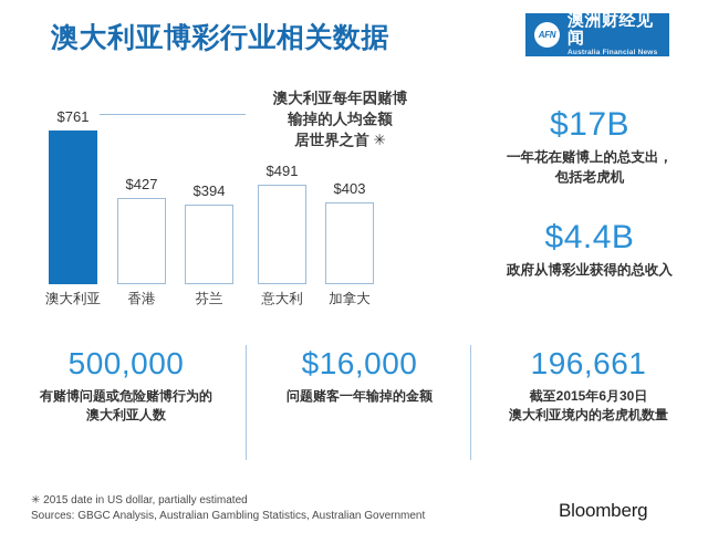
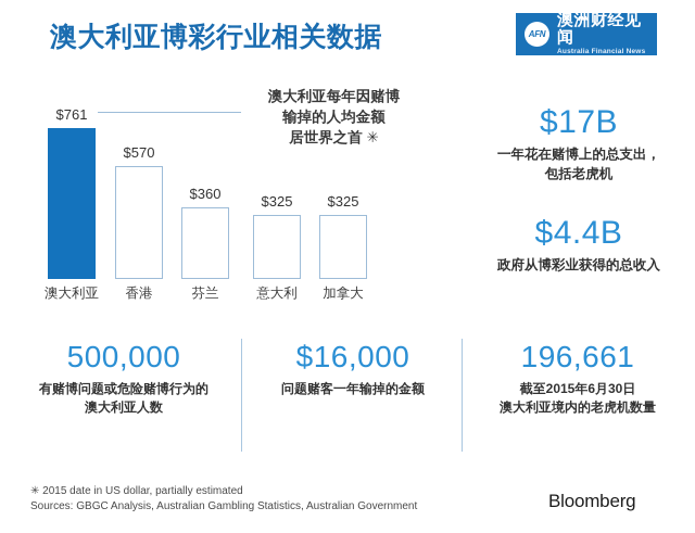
香港: $427 -> $570
芬兰: $394 -> $360
意大利: $491 -> $325
加拿大: $403 -> $325
